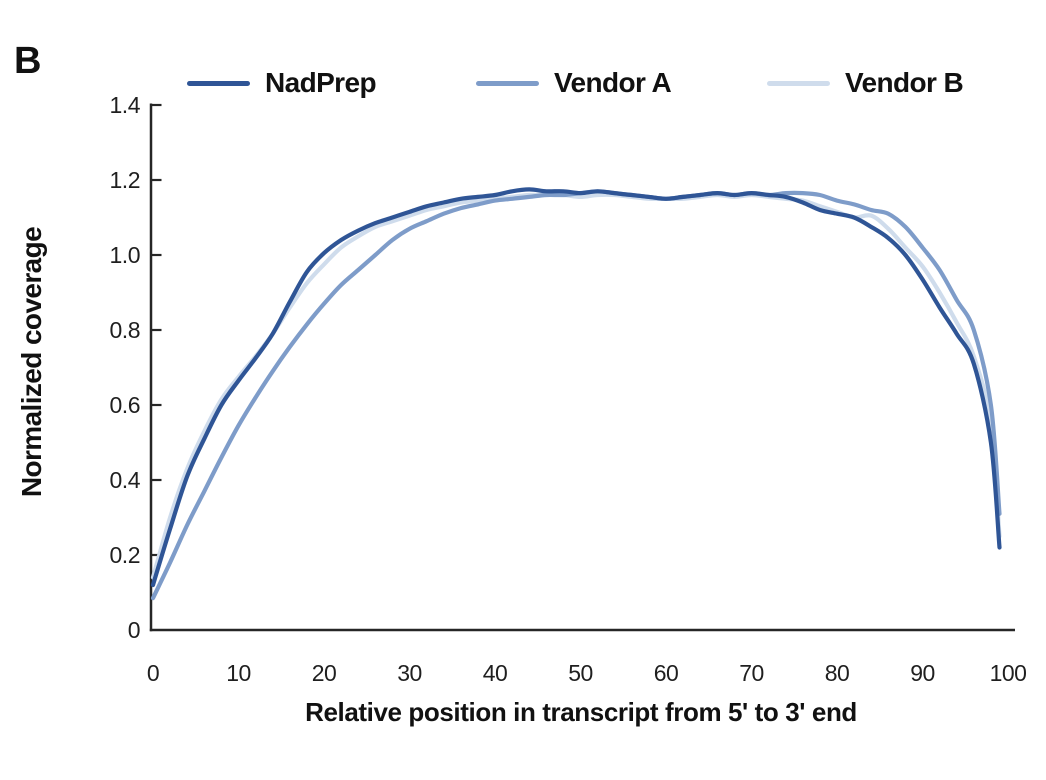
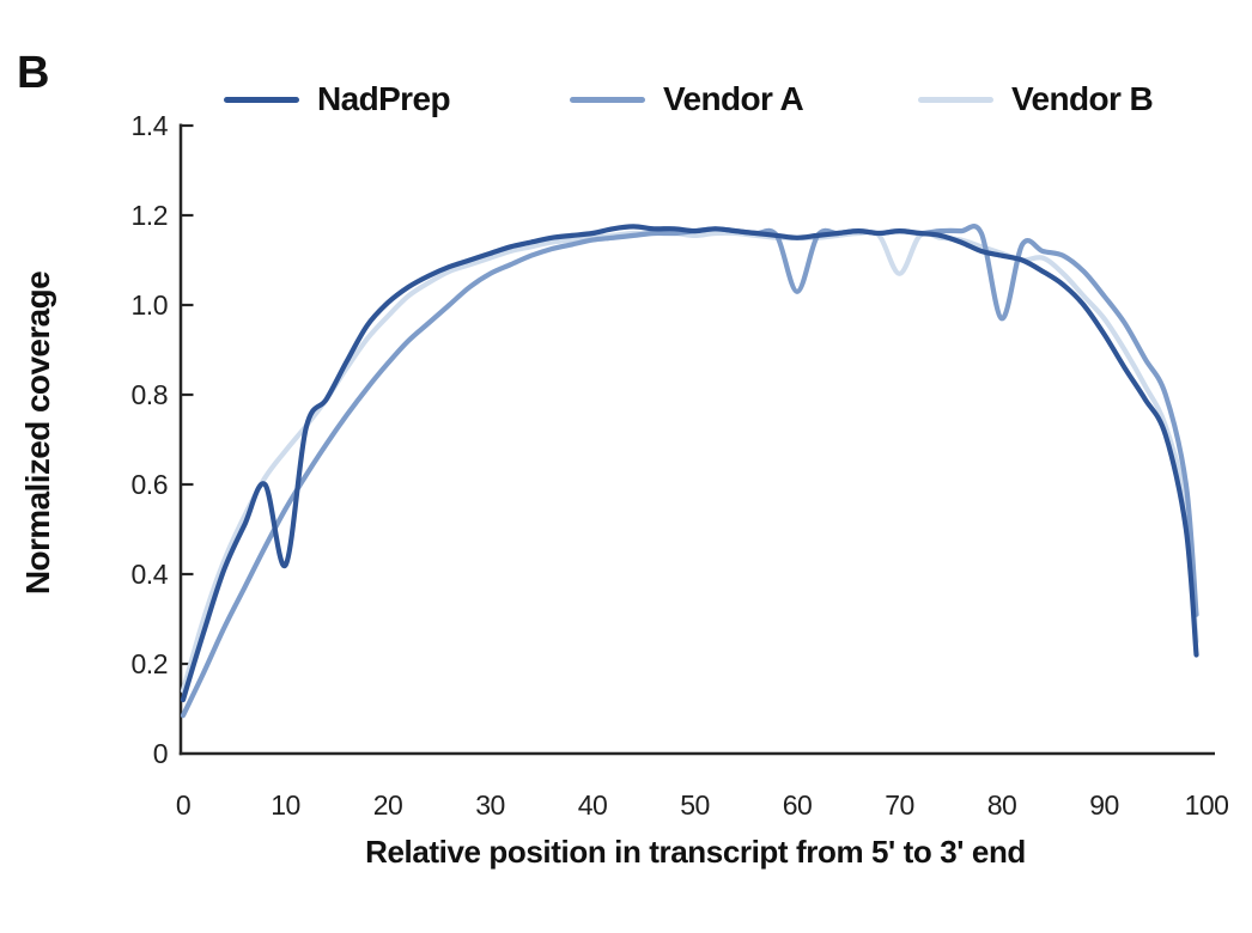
NadPrep/10: 0.67 -> 0.42
Vendor A/60: 1.15 -> 1.03
Vendor B/70: 1.16 -> 1.07
Vendor A/80: 1.15 -> 0.97
